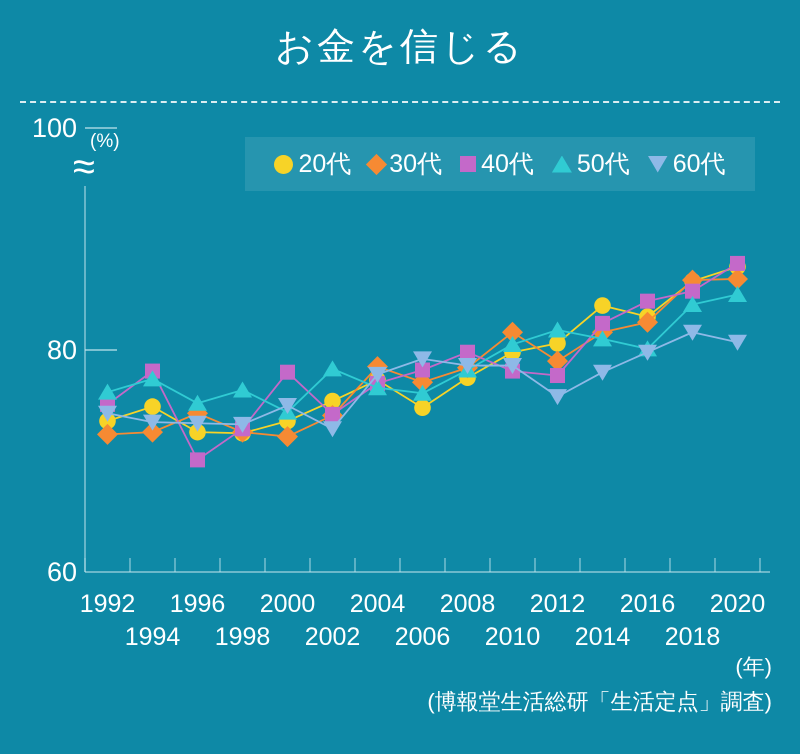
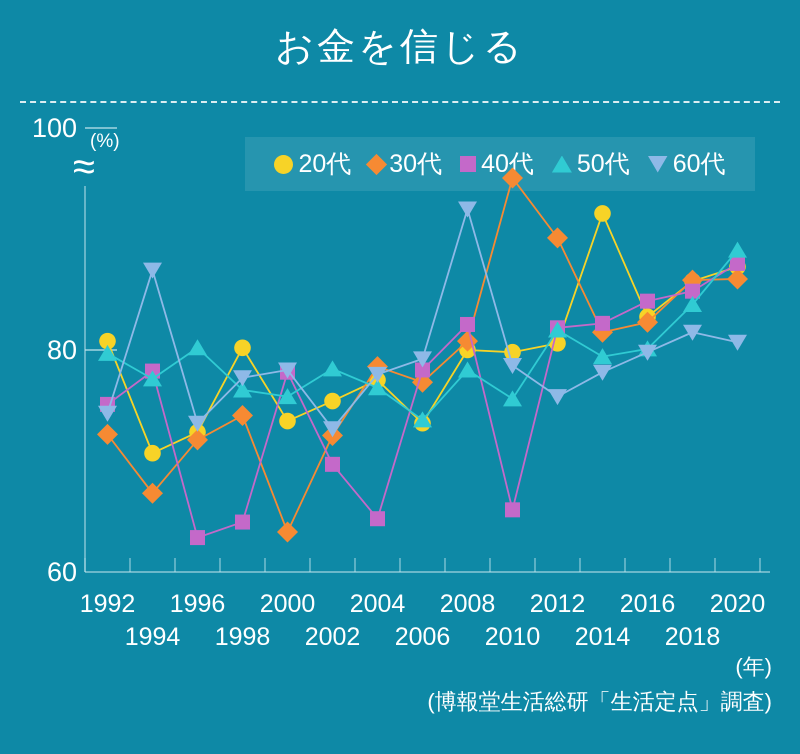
20代/1992: 73.6 -> 80.8
50代/1992: 76.2 -> 79.7
20代/1994: 74.9 -> 70.7
30代/1994: 72.6 -> 67.1
60代/1994: 73.5 -> 87.2
30代/1996: 74.3 -> 71.9
40代/1996: 70.1 -> 63.1
50代/1996: 75.2 -> 80.2
20代/1998: 72.5 -> 80.2
30代/1998: 72.6 -> 74.1
40代/1998: 72.9 -> 64.5
60代/1998: 73.3 -> 77.5
30代/2000: 72.2 -> 63.6
50代/2000: 74.4 -> 75.8
60代/2000: 75.0 -> 78.2
30代/2002: 74.1 -> 72.3
40代/2002: 74.2 -> 69.7
40代/2004: 77.0 -> 64.8
20代/2006: 74.8 -> 73.4
50代/2006: 76.1 -> 73.7
20代/2008: 77.5 -> 80.0
30代/2008: 78.4 -> 80.8
40代/2008: 79.8 -> 82.3
60代/2008: 78.6 -> 92.7
30代/2010: 81.6 -> 95.5
40代/2010: 78.1 -> 65.6
50代/2010: 80.5 -> 75.6
30代/2012: 79.0 -> 90.1
40代/2012: 77.7 -> 82.0
20代/2014: 84.0 -> 92.3
50代/2014: 81.0 -> 79.4
50代/2020: 85.0 -> 89.0
